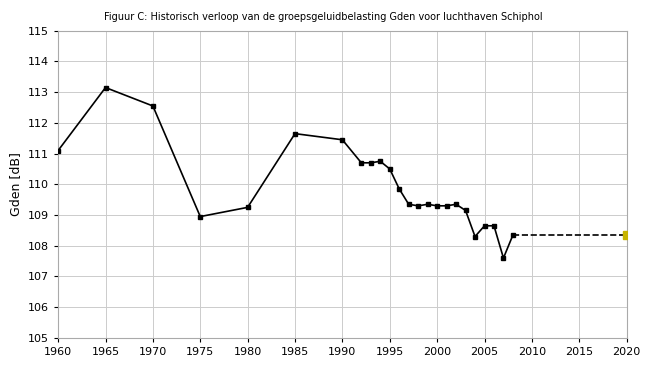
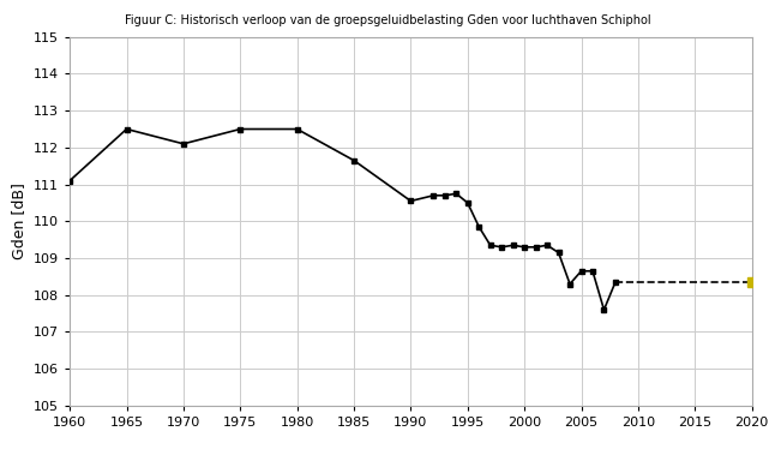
1965: 113.15 -> 112.50
1970: 112.55 -> 112.10
1975: 108.95 -> 112.50
1980: 109.25 -> 112.50
1990: 111.45 -> 110.55
